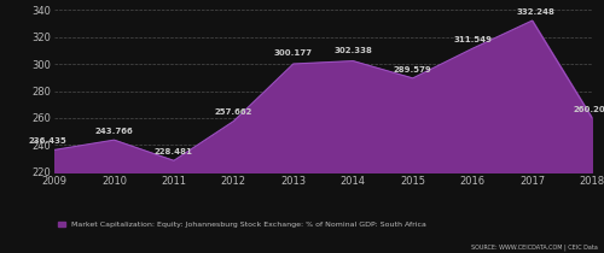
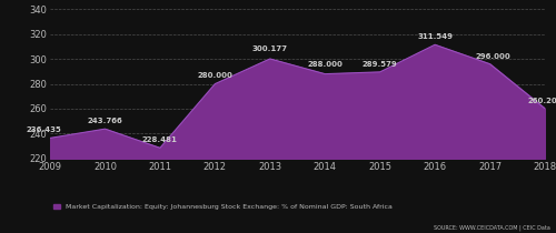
2012: 258 -> 280
2014: 302 -> 288
2017: 332 -> 296
